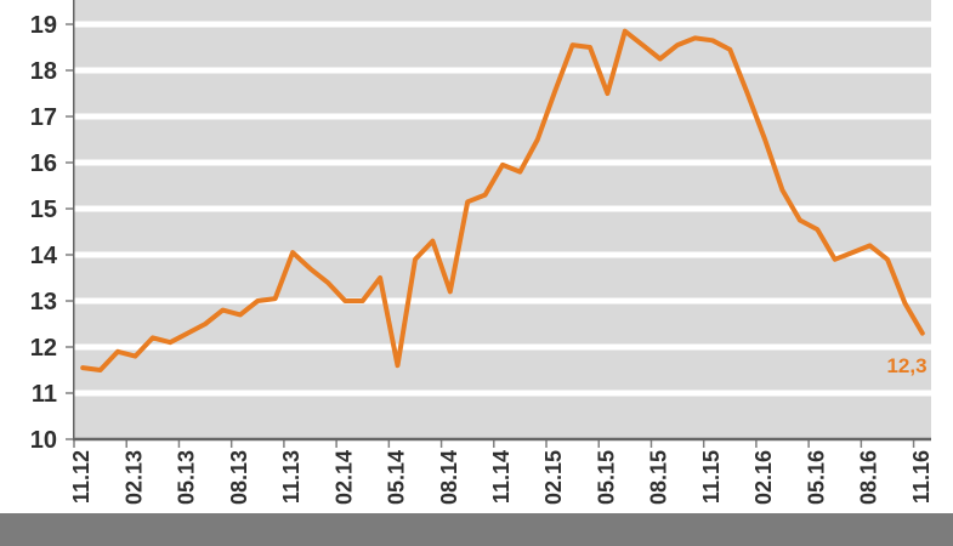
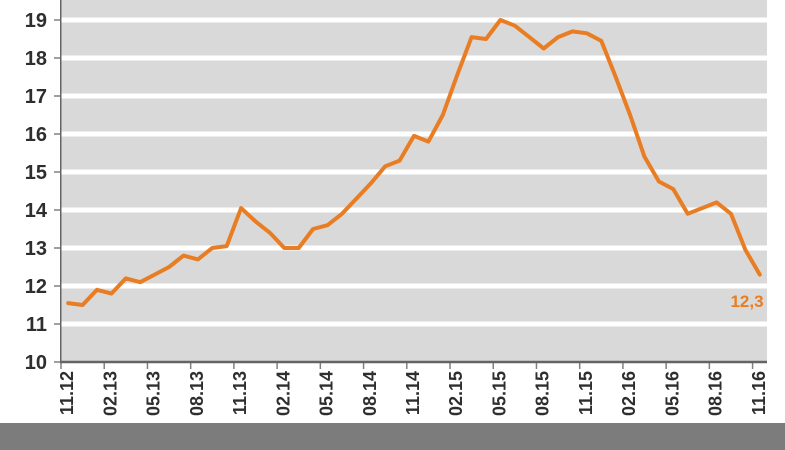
05.14: 11.6 -> 13.6
08.14: 13.2 -> 14.7
05.15: 17.5 -> 19.0
